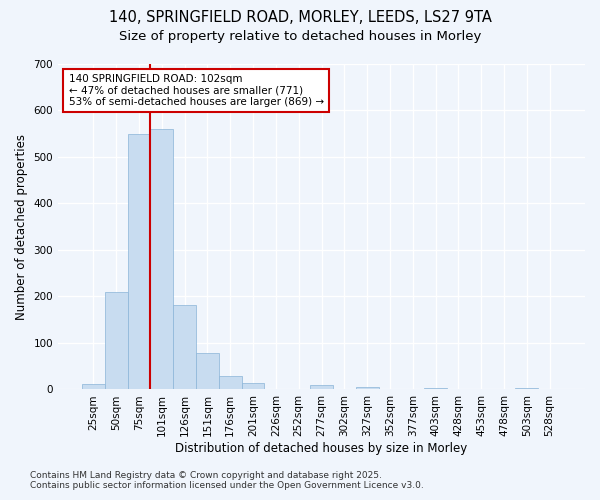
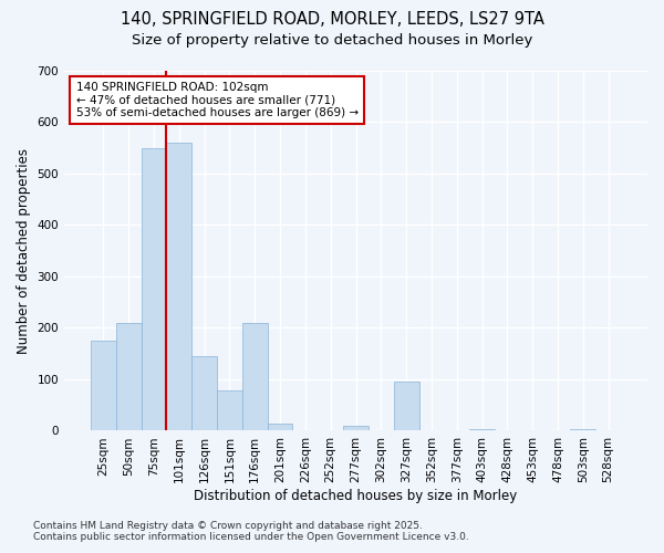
25sqm: 12 -> 175
126sqm: 182 -> 145
176sqm: 30 -> 210
327sqm: 5 -> 95
